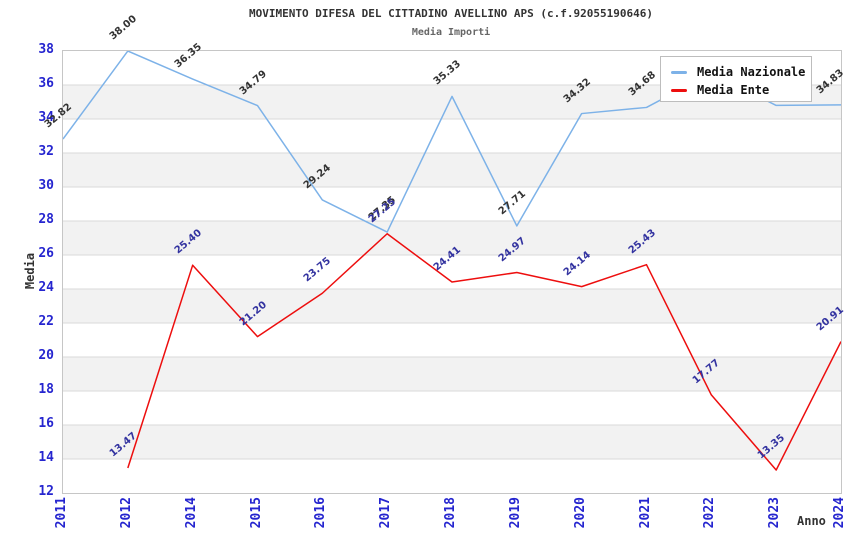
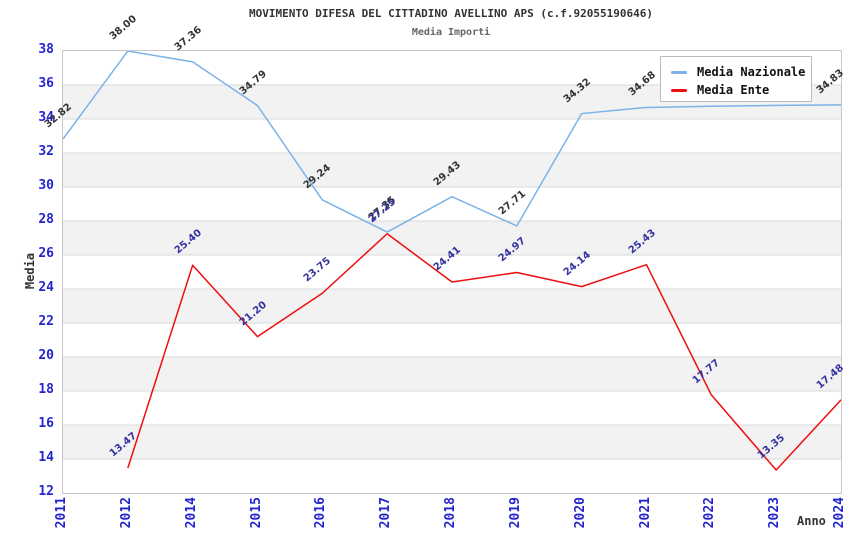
Media Nazionale/2014: 36.35 -> 37.36
Media Nazionale/2018: 35.33 -> 29.43
Media Nazionale/2022: 36.7 -> 34.8
Media Ente/2024: 20.91 -> 17.48
